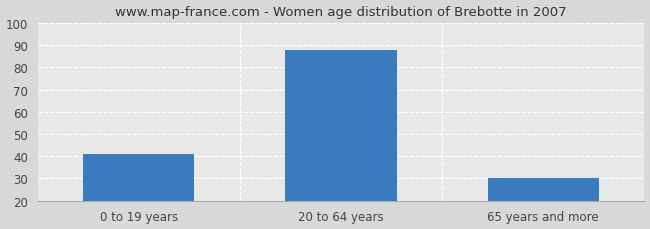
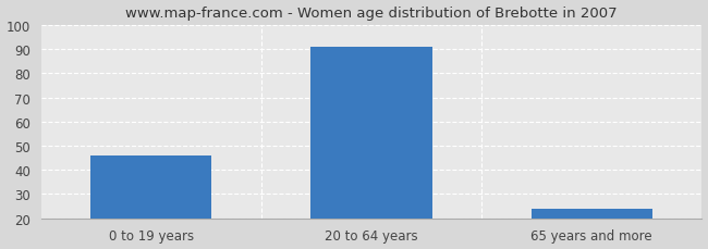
0 to 19 years: 41 -> 46
20 to 64 years: 88 -> 91
65 years and more: 30 -> 24
